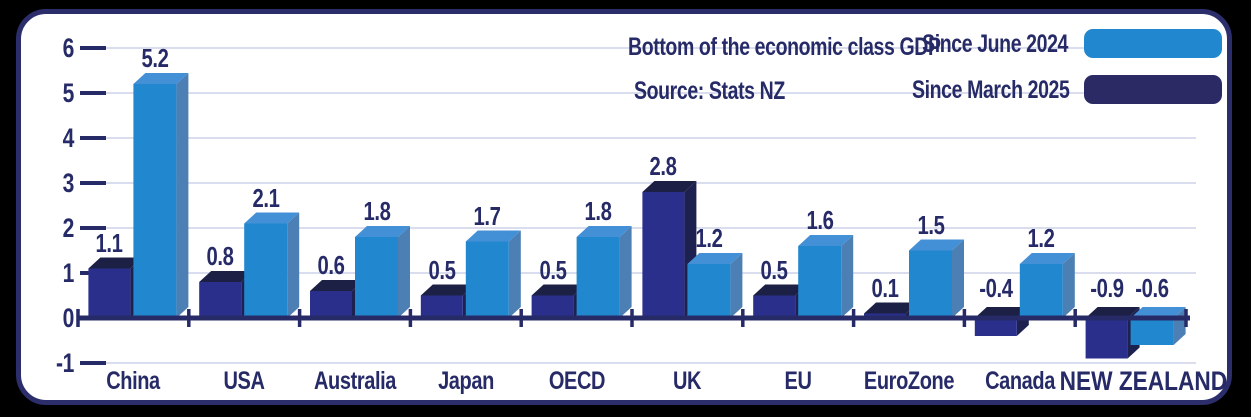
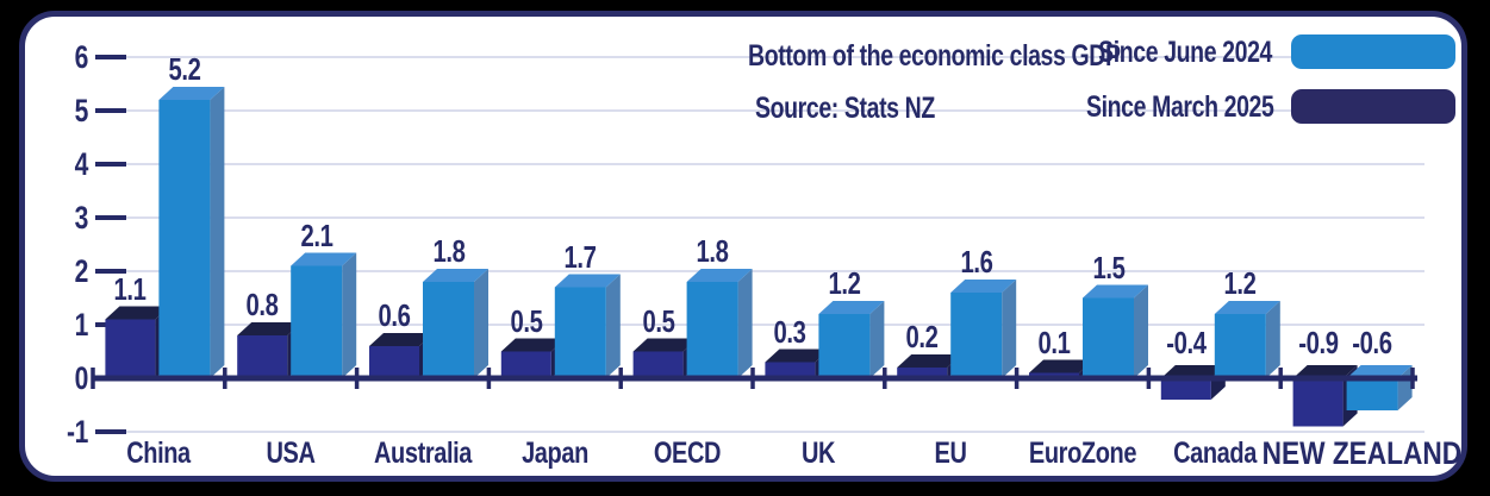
Since March 2025/UK: 2.8 -> 0.3
Since March 2025/EU: 0.5 -> 0.2
